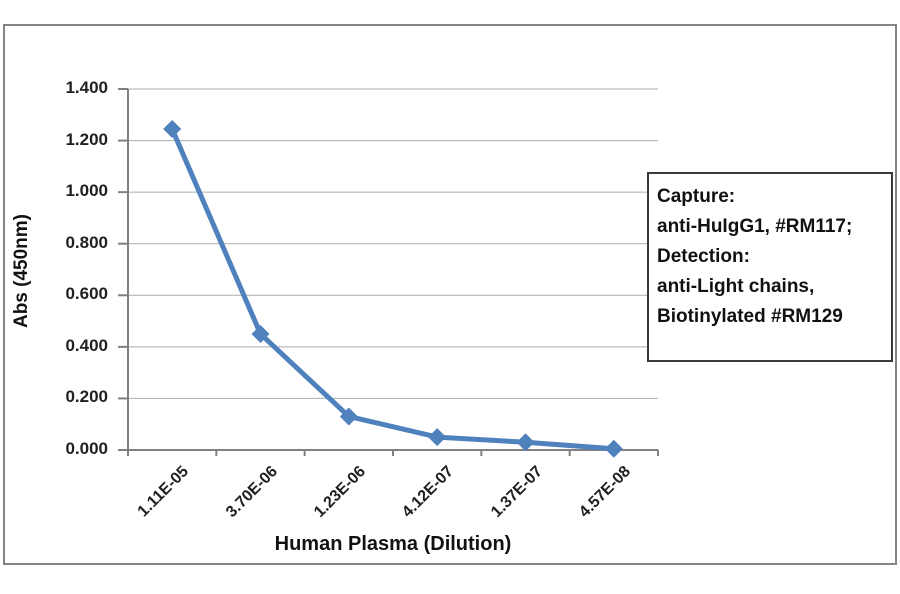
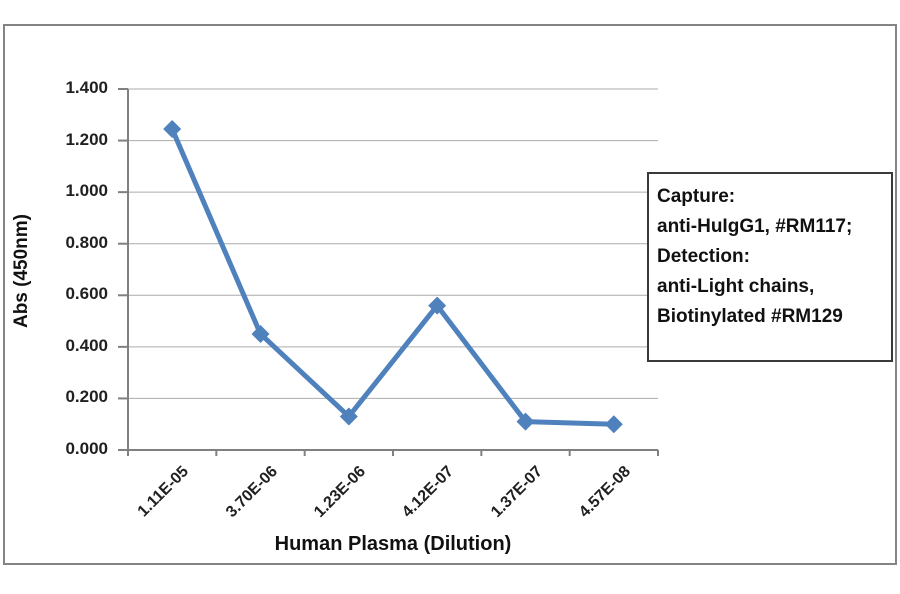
4.12E-07: 0.05 -> 0.56
1.37E-07: 0.03 -> 0.11
4.57E-08: 0.01 -> 0.10
